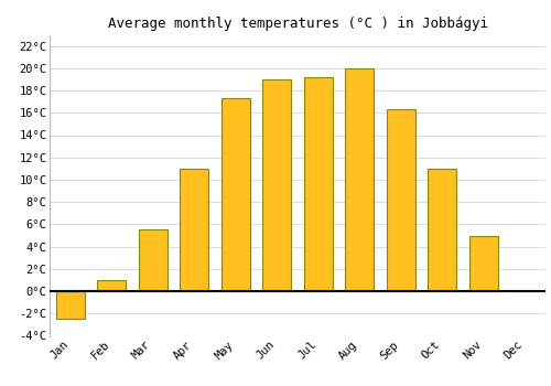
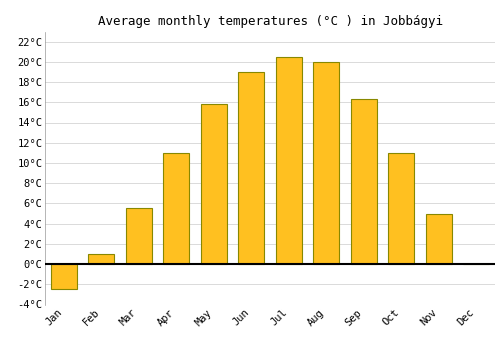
May: 17.3°C -> 15.8°C
Jul: 19.2°C -> 20.5°C
